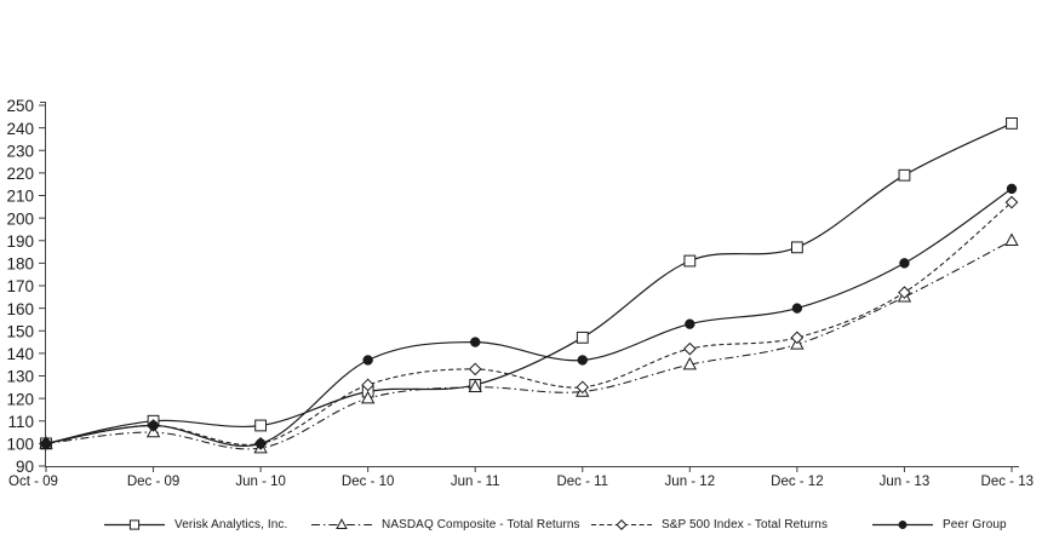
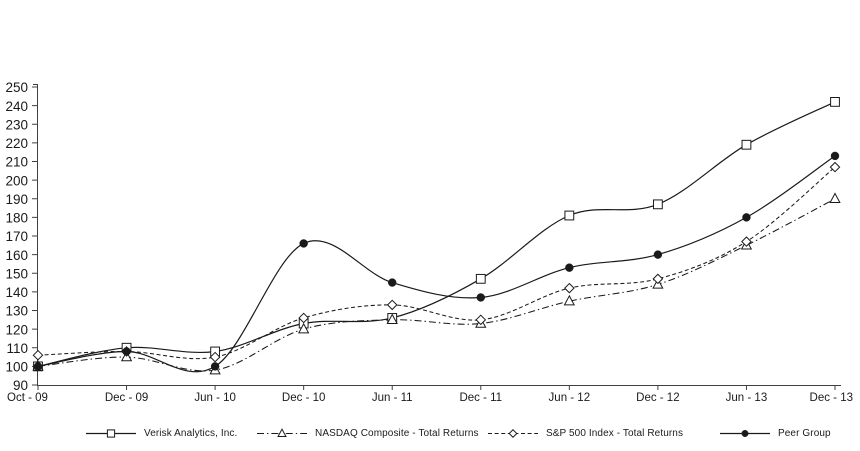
S&P 500 Index - Total Returns/Oct - 09: 100 -> 106
S&P 500 Index - Total Returns/Jun - 10: 100 -> 105
Peer Group/Dec - 10: 137 -> 166
